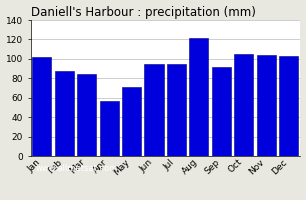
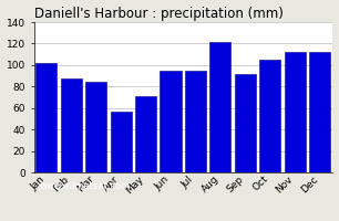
Nov: 104 -> 112
Dec: 103 -> 112
